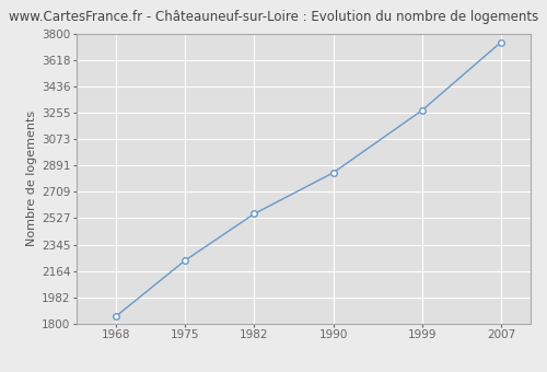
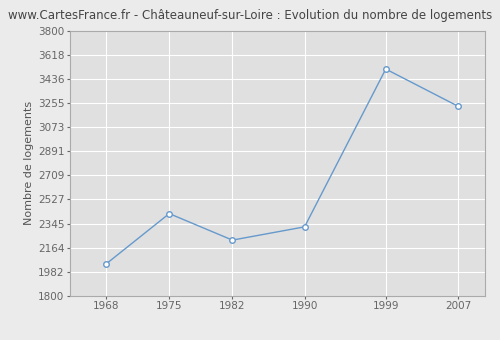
1968: 1850 -> 2040
1975: 2240 -> 2420
1982: 2560 -> 2220
1990: 2840 -> 2320
1999: 3270 -> 3510
2007: 3740 -> 3230
